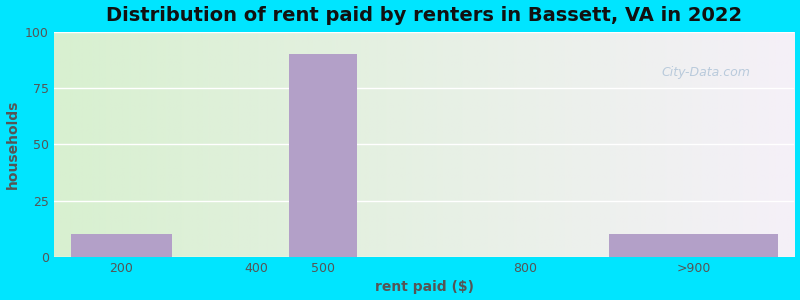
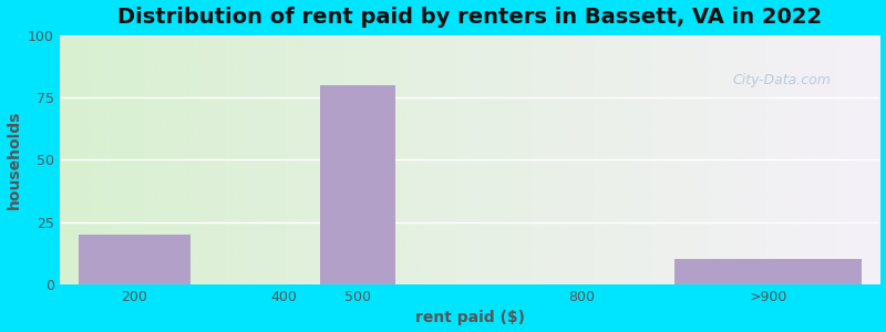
200: 10 -> 20
500: 90 -> 80
